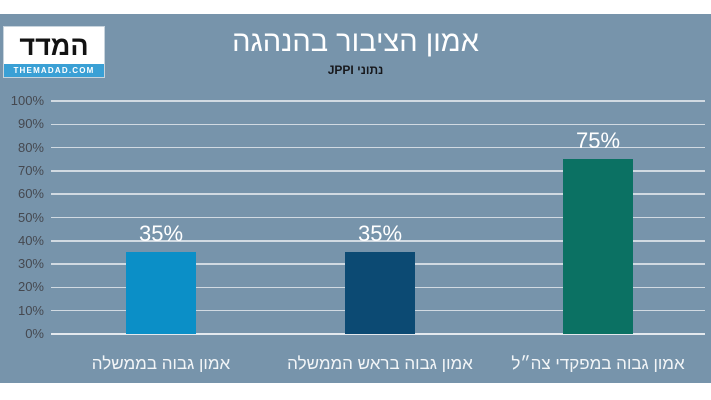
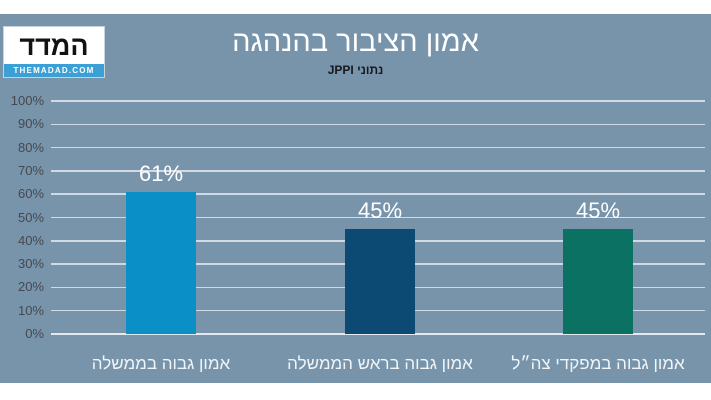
אמון גבוה בממשלה: 35% -> 61%
אמון גבוה בראש הממשלה: 35% -> 45%
אמון גבוה במפקדי צה״ל: 75% -> 45%
